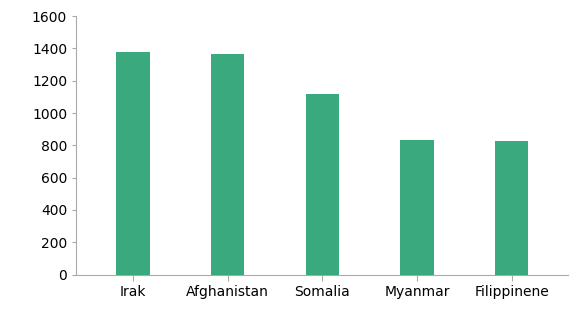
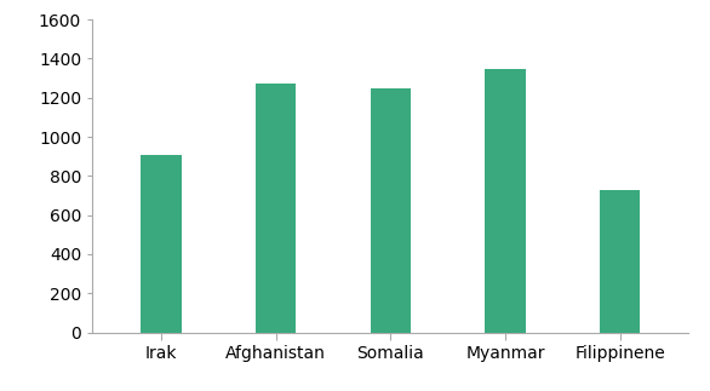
Irak: 1380 -> 910
Afghanistan: 1360 -> 1270
Somalia: 1120 -> 1250
Myanmar: 840 -> 1350
Filippinene: 820 -> 730
